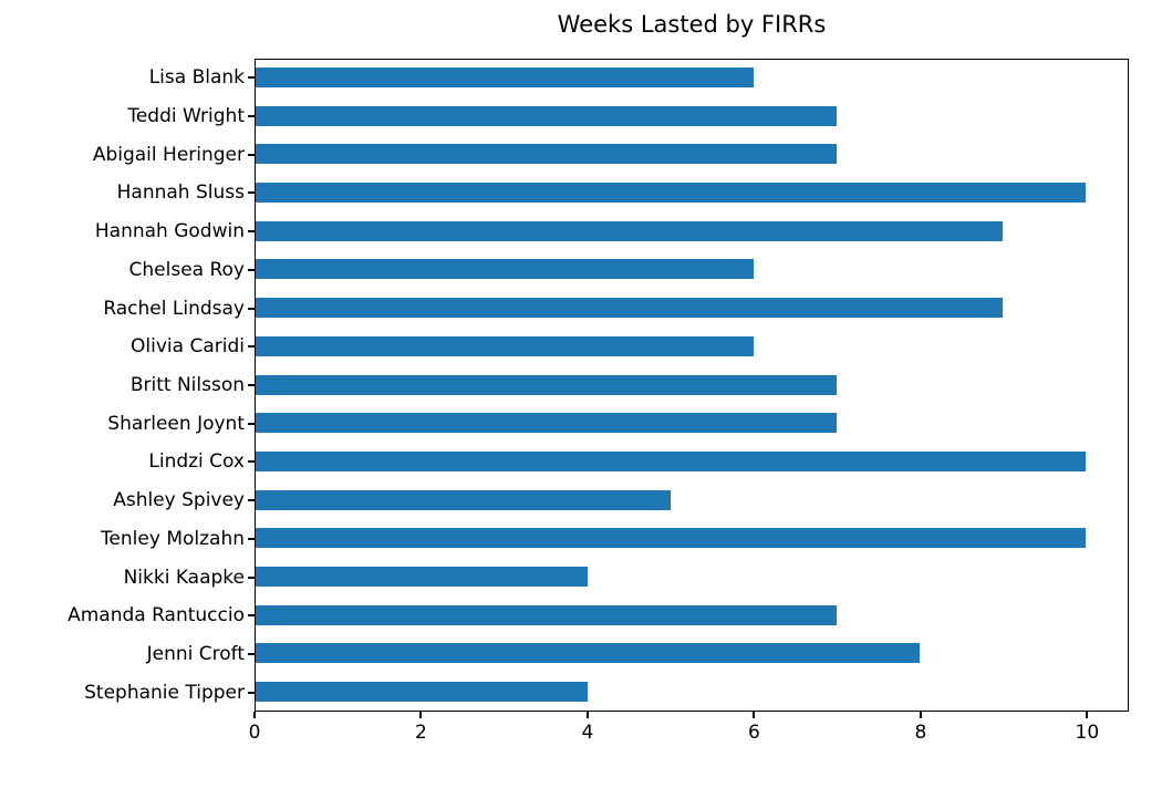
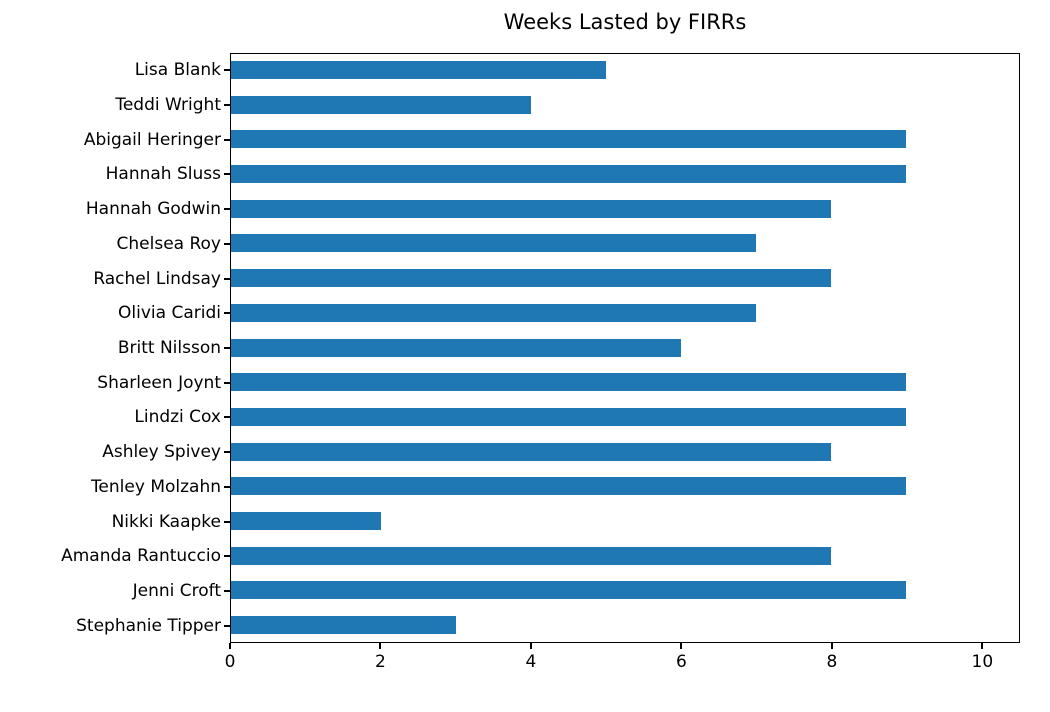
Lisa Blank: 6 -> 5
Teddi Wright: 7 -> 4
Abigail Heringer: 7 -> 9
Hannah Sluss: 10 -> 9
Hannah Godwin: 9 -> 8
Chelsea Roy: 6 -> 7
Rachel Lindsay: 9 -> 8
Olivia Caridi: 6 -> 7
Britt Nilsson: 7 -> 6
Sharleen Joynt: 7 -> 9
Lindzi Cox: 10 -> 9
Ashley Spivey: 5 -> 8
Tenley Molzahn: 10 -> 9
Nikki Kaapke: 4 -> 2
Amanda Rantuccio: 7 -> 8
Jenni Croft: 8 -> 9
Stephanie Tipper: 4 -> 3
